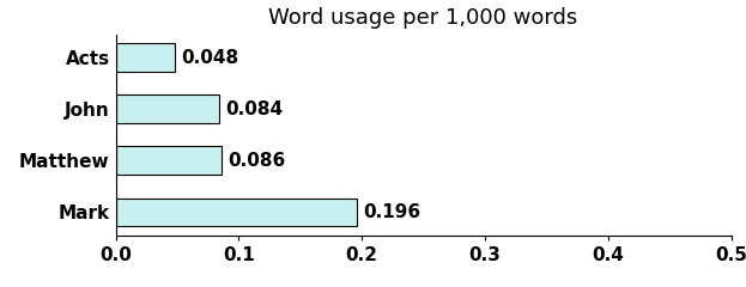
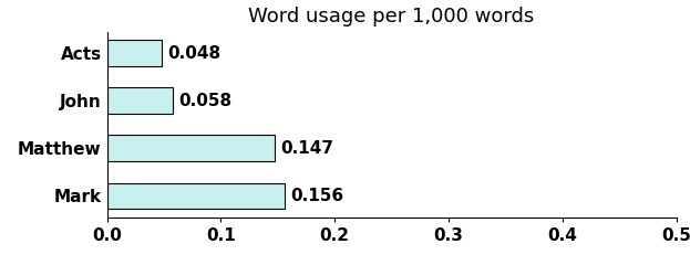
John: 0.084 -> 0.058
Matthew: 0.086 -> 0.147
Mark: 0.196 -> 0.156
